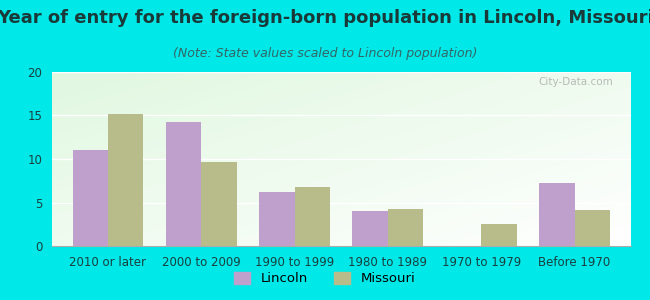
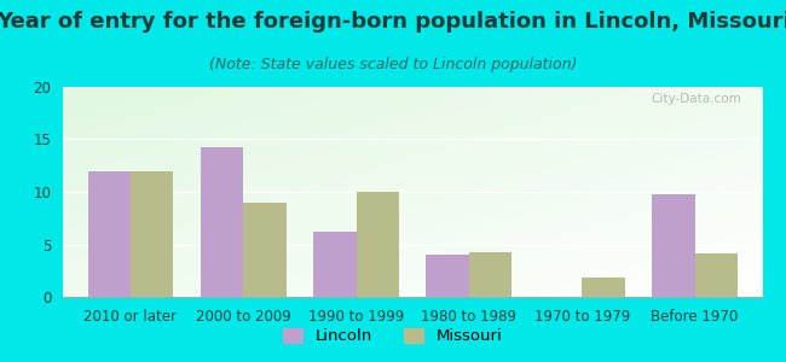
Lincoln/2010 or later: 11.0 -> 12.0
Missouri/2010 or later: 15.2 -> 12.0
Missouri/2000 to 2009: 9.6 -> 9.0
Missouri/1990 to 1999: 6.8 -> 10.0
Missouri/1970 to 1979: 2.5 -> 1.8
Lincoln/Before 1970: 7.2 -> 9.8
